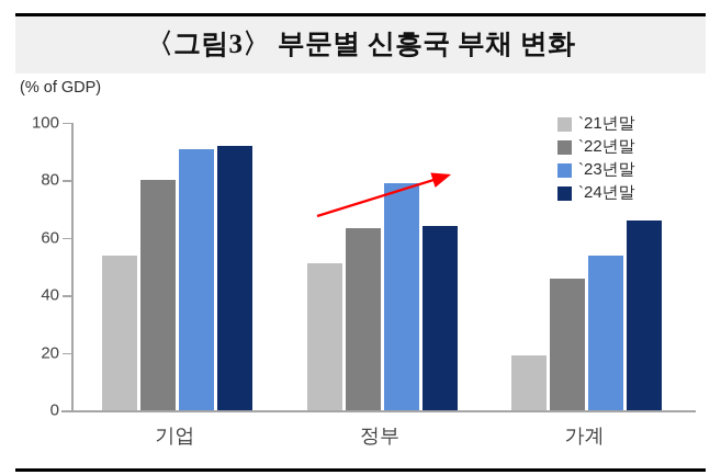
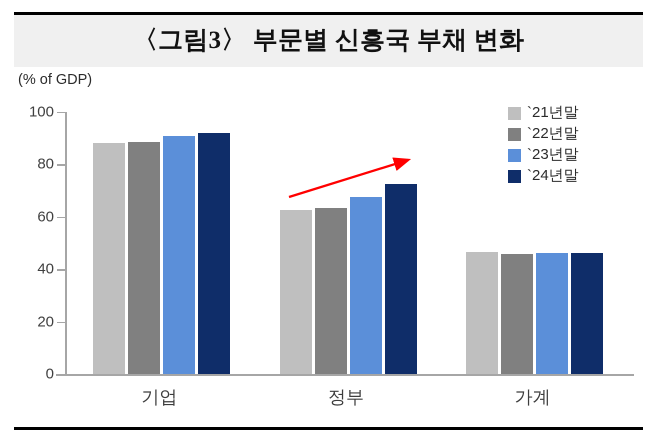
`21년말/기업: 54 -> 88
`22년말/기업: 80 -> 88
`21년말/정부: 51 -> 62
`23년말/정부: 79 -> 68
`24년말/정부: 64 -> 72
`21년말/가계: 19 -> 46
`23년말/가계: 54 -> 46
`24년말/가계: 66 -> 46
